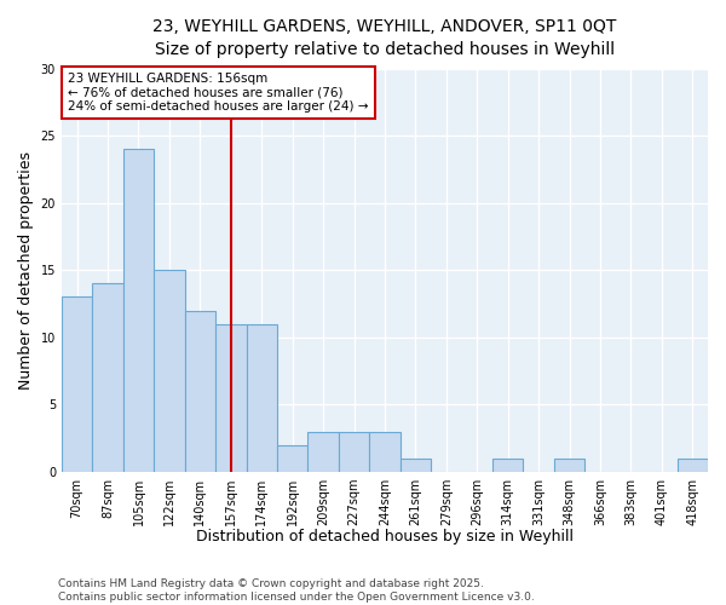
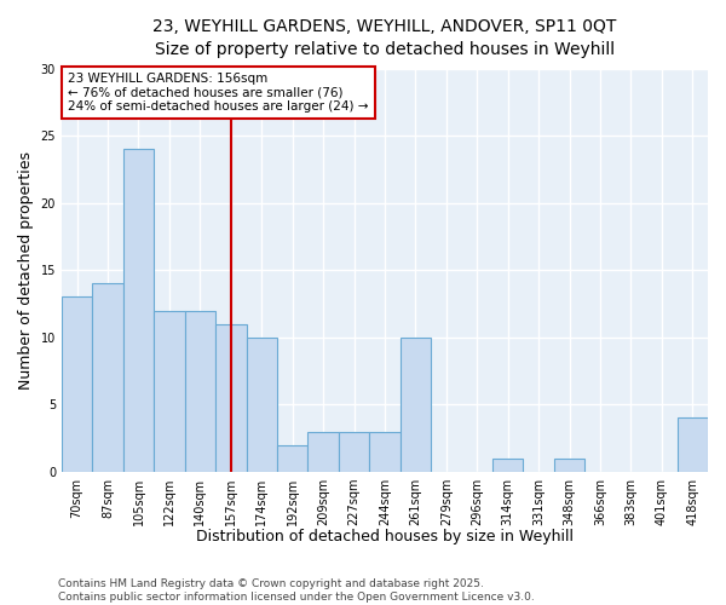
122sqm: 15 -> 12
174sqm: 11 -> 10
261sqm: 1 -> 10
418sqm: 1 -> 4
